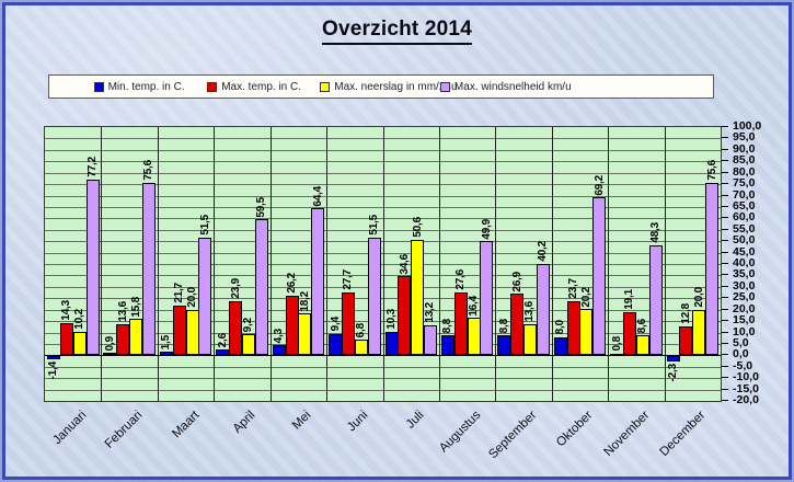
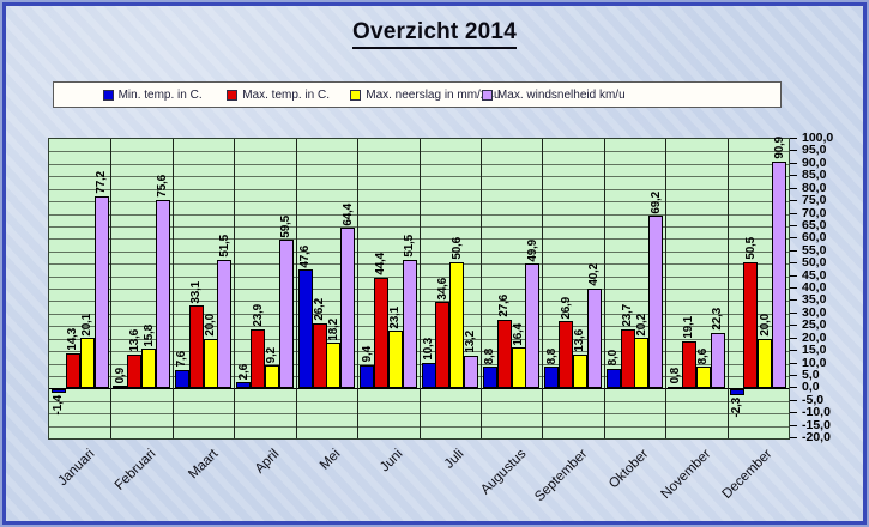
Max. neerslag in mm/24u/Januari: 10,2 -> 20,1
Min. temp. in C./Maart: 1,5 -> 7,6
Max. temp. in C./Maart: 21,7 -> 33,1
Min. temp. in C./Mei: 4,3 -> 47,6
Max. temp. in C./Juni: 27,7 -> 44,4
Max. neerslag in mm/24u/Juni: 6,8 -> 23,1
Max. windsnelheid km/u/November: 48,3 -> 22,3
Max. temp. in C./December: 12,8 -> 50,5
Max. windsnelheid km/u/December: 75,6 -> 90,9
